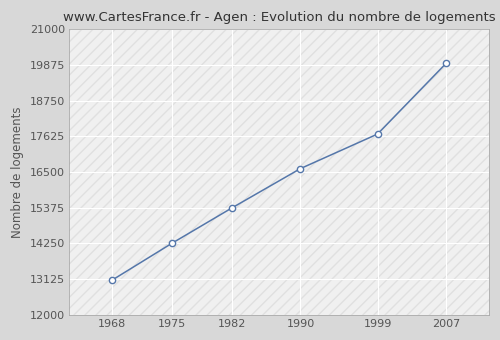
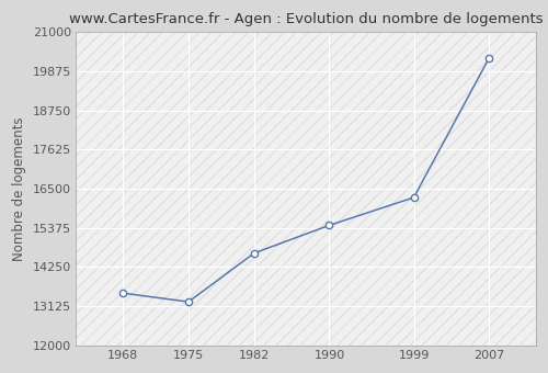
1968: 13090 -> 13500
1975: 14260 -> 13250
1982: 15370 -> 14650
1990: 16610 -> 15450
1999: 17700 -> 16250
2007: 19930 -> 20250
